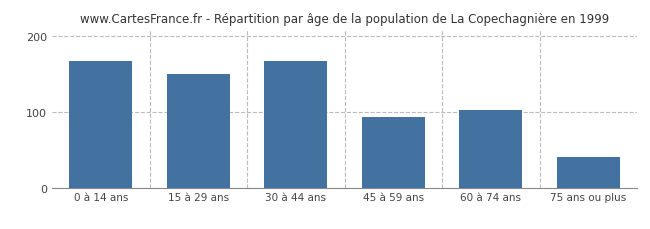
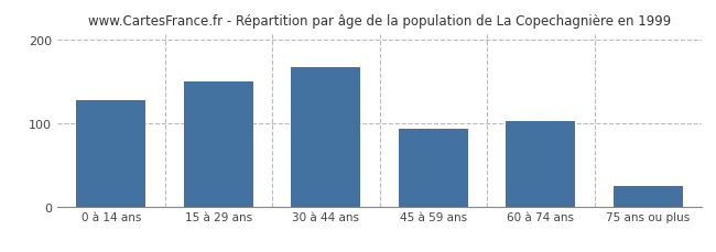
0 à 14 ans: 168 -> 128
75 ans ou plus: 40 -> 25
